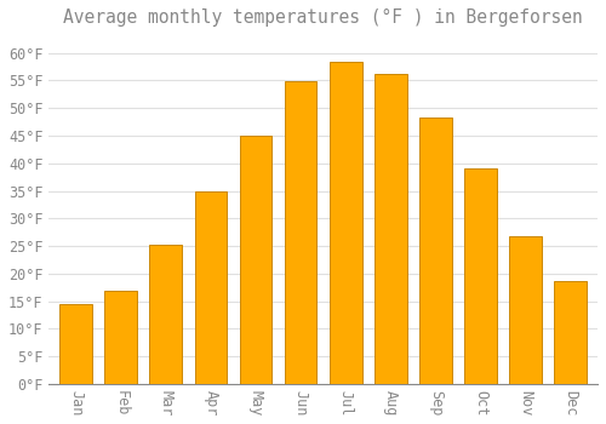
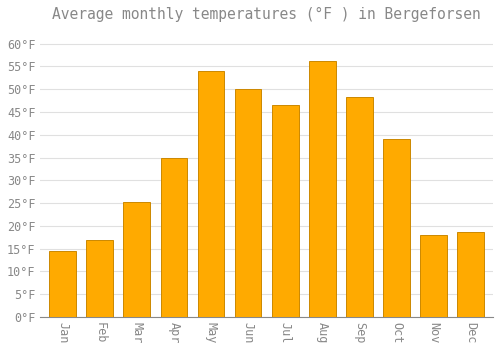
May: 45.0°F -> 54.0°F
Jun: 54.8°F -> 50.0°F
Jul: 58.3°F -> 46.5°F
Nov: 26.8°F -> 18.0°F
